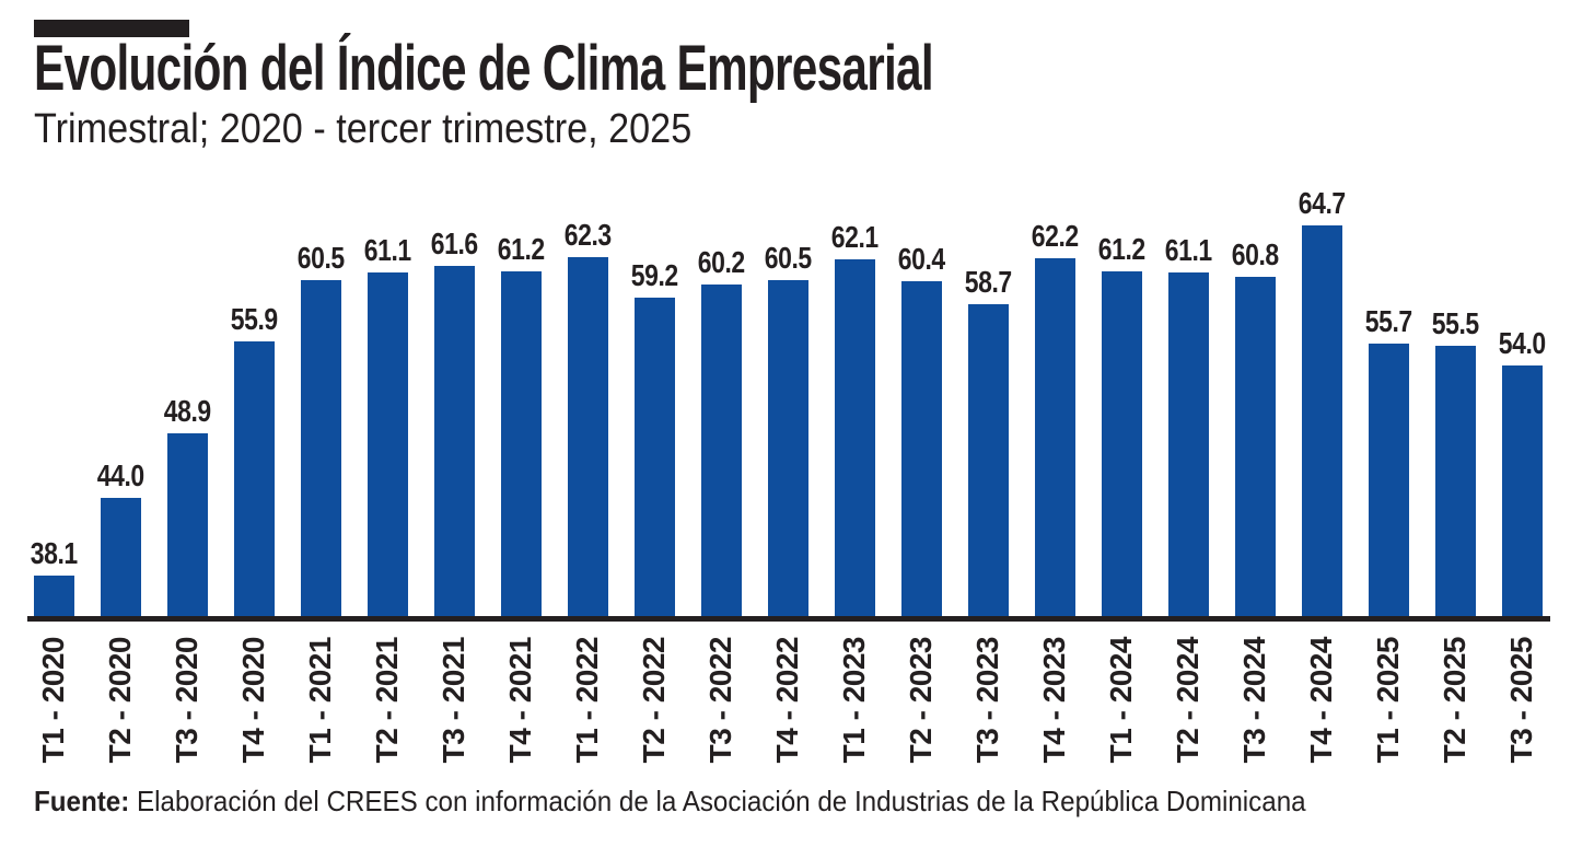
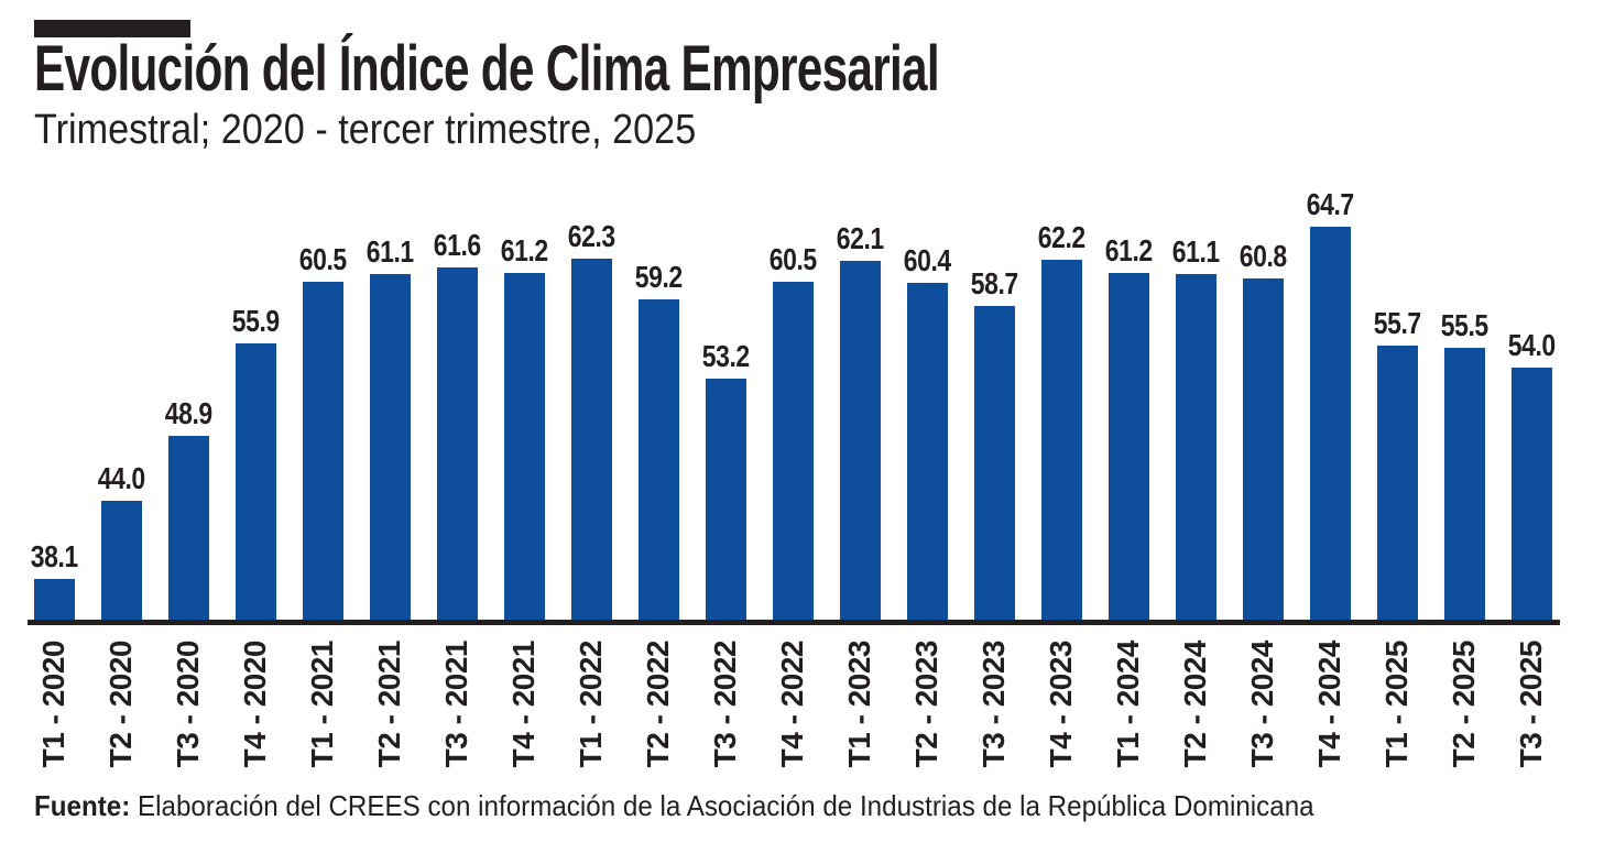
T3 - 2022: 60.2 -> 53.2
